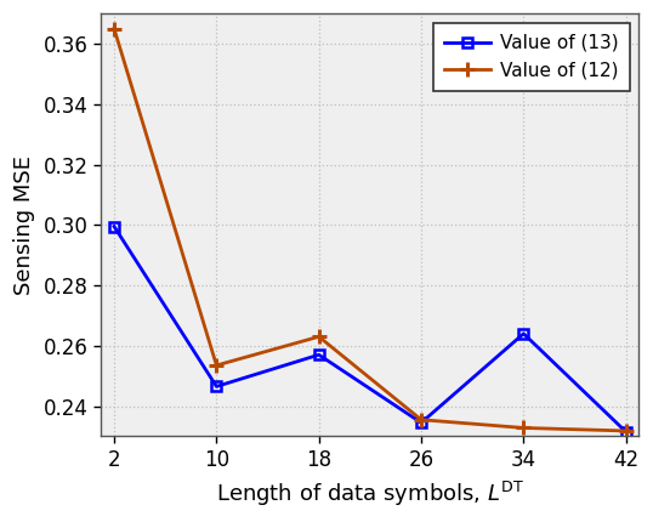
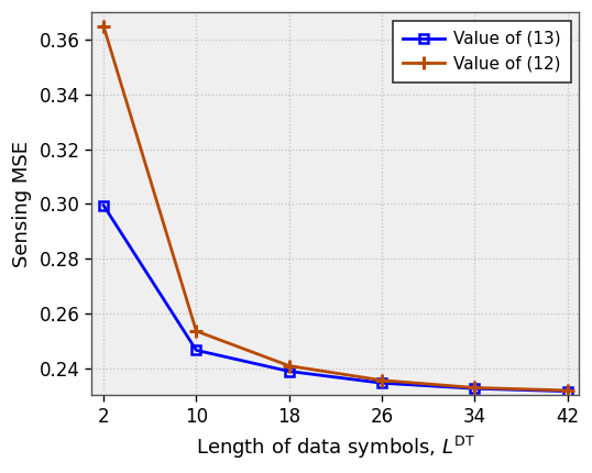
Value of (13)/18: 0.2570 -> 0.2388
Value of (12)/18: 0.2630 -> 0.2408
Value of (13)/34: 0.2640 -> 0.2325
